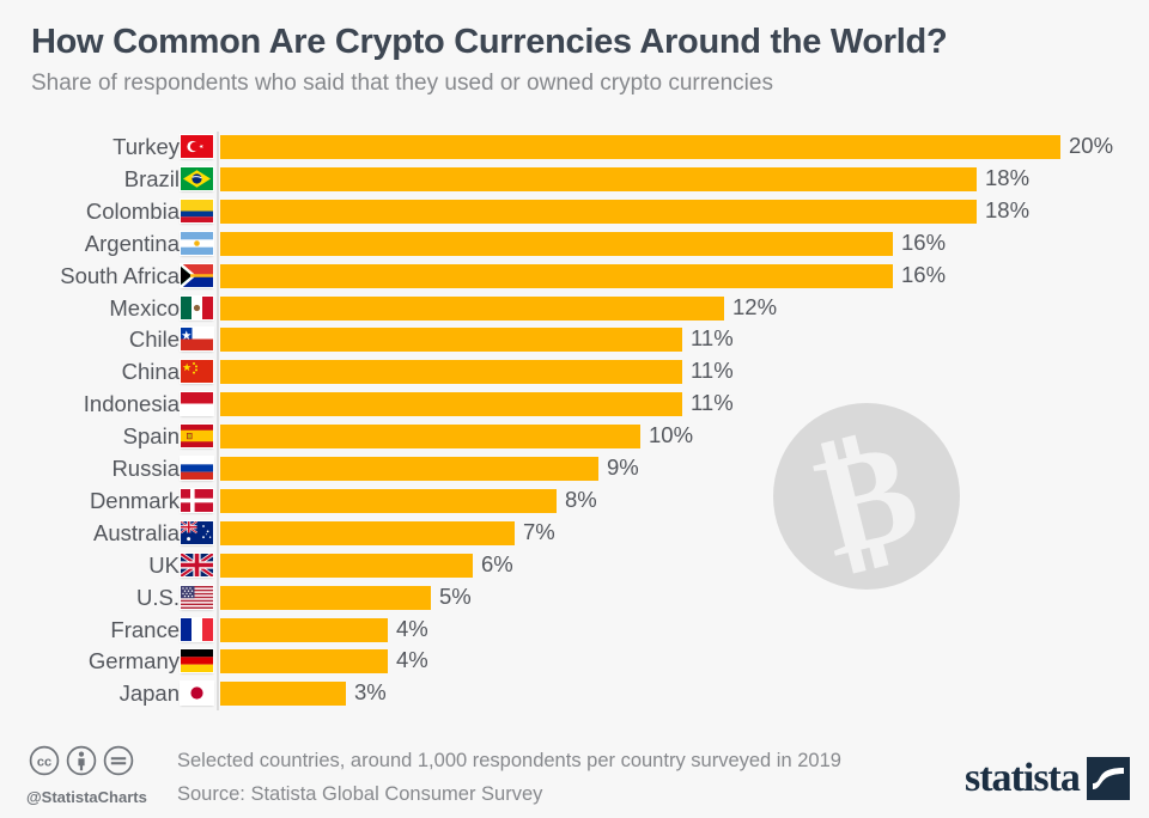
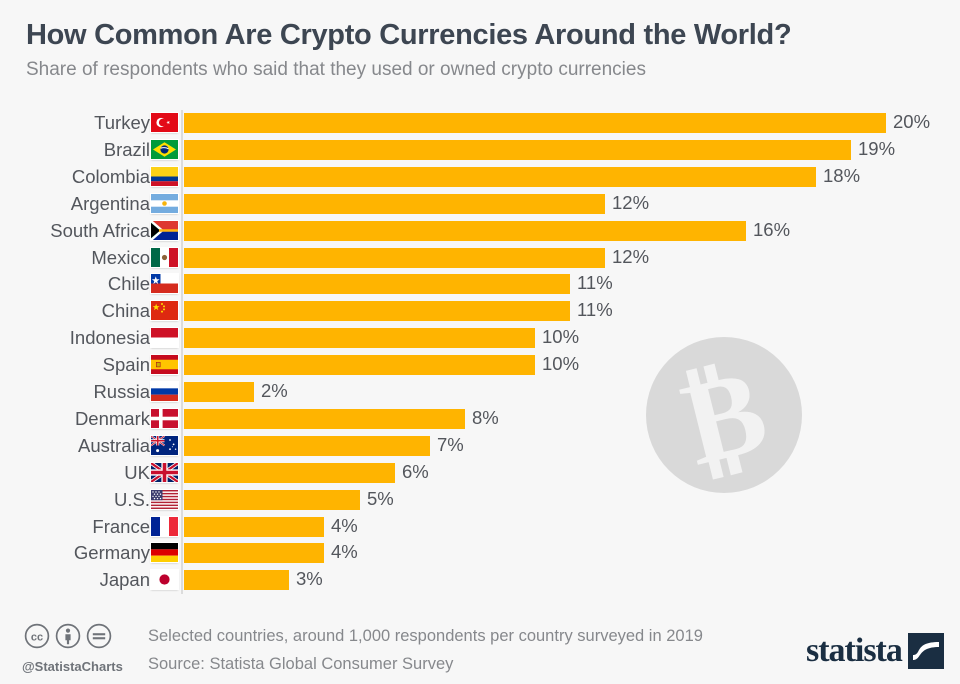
Brazil: 18% -> 19%
Argentina: 16% -> 12%
Indonesia: 11% -> 10%
Russia: 9% -> 2%
